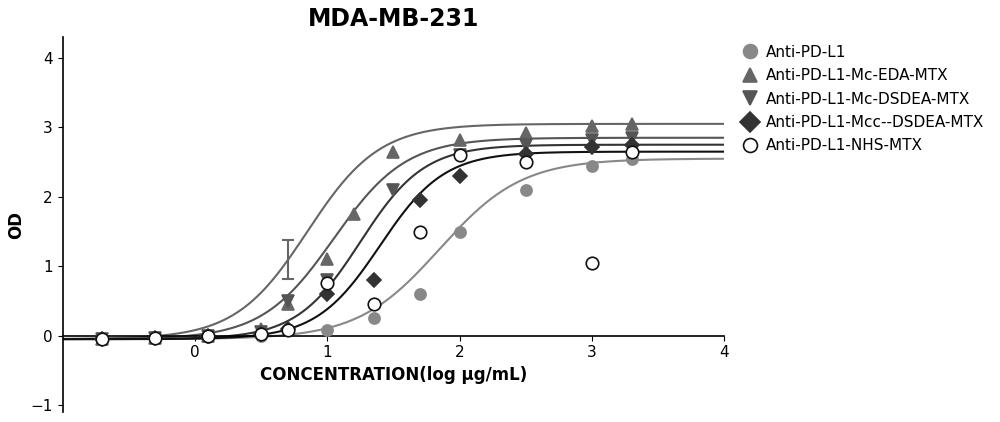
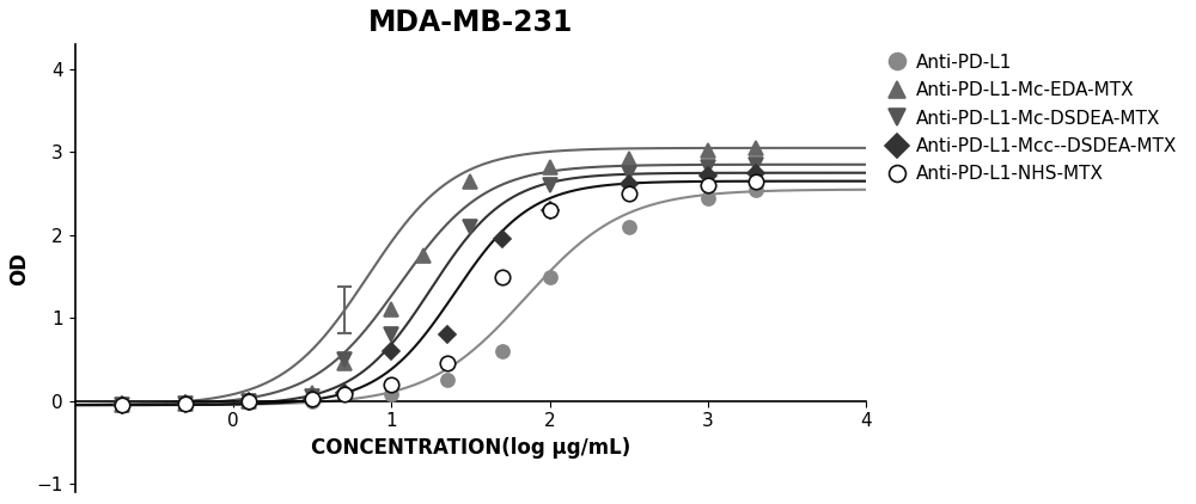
Anti-PD-L1-NHS-MTX/1: 0.76 -> 0.20
Anti-PD-L1-NHS-MTX/2: 2.60 -> 2.30
Anti-PD-L1-NHS-MTX/3: 1.04 -> 2.60
